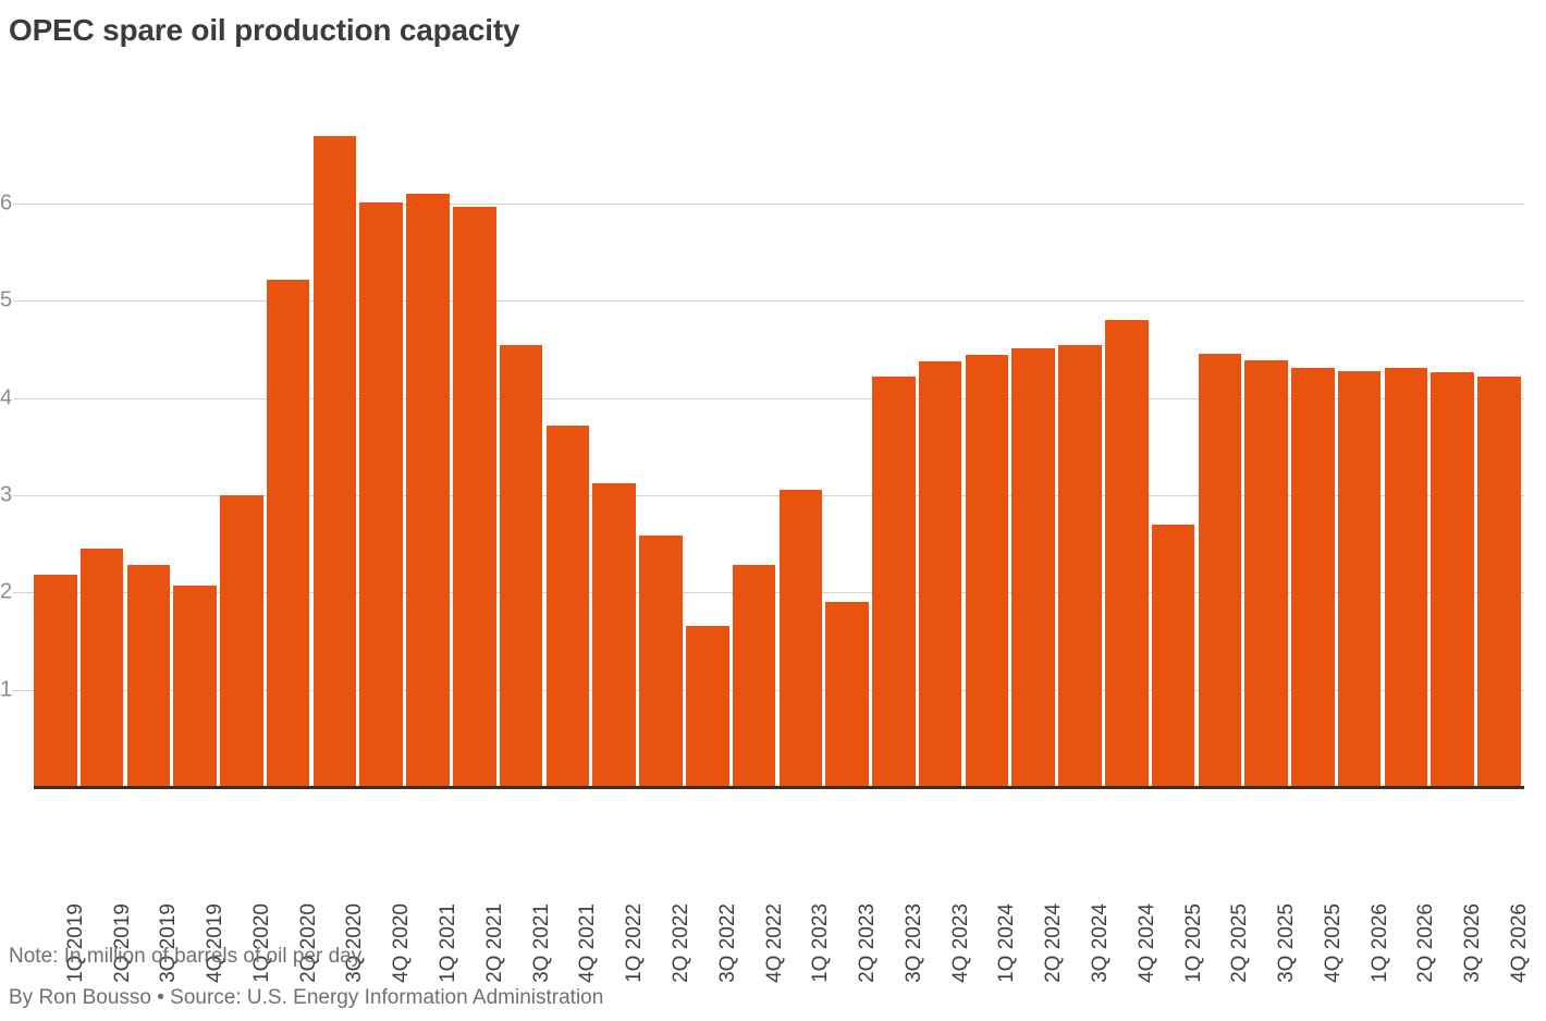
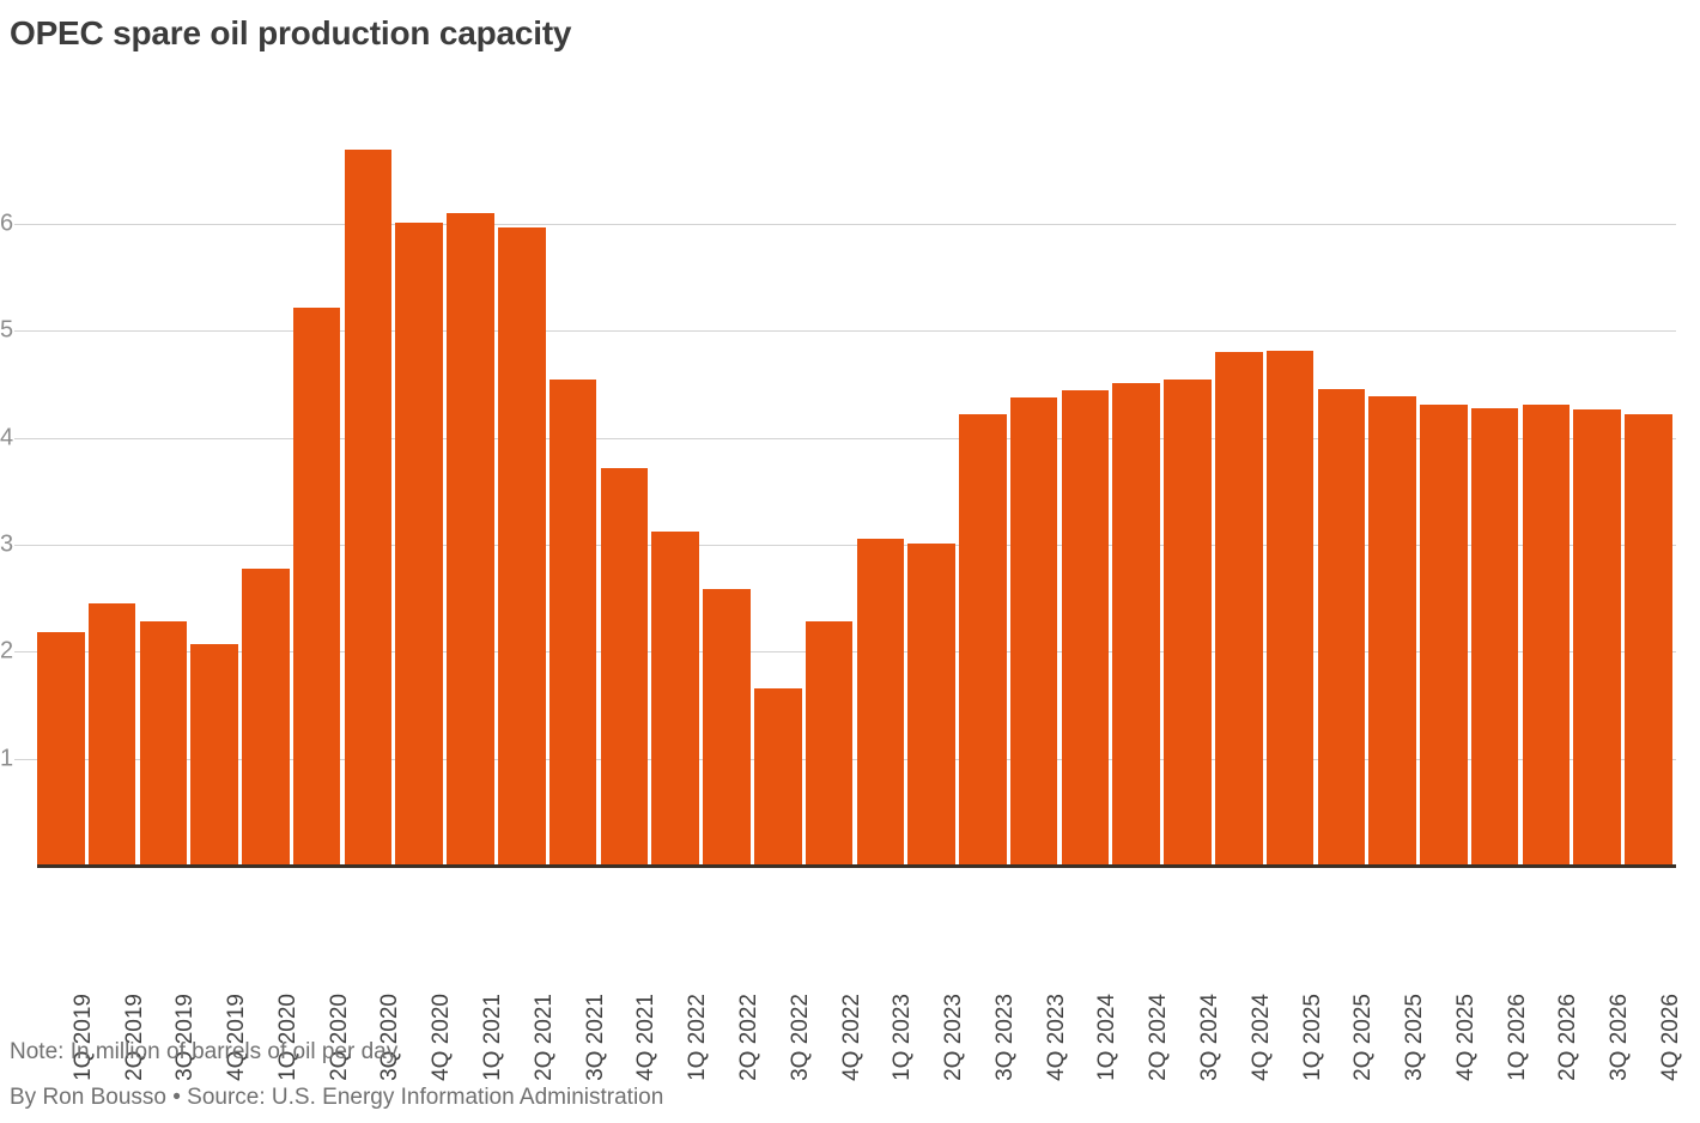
1Q 2020: 3.0 -> 2.8
2Q 2023: 1.9 -> 3.0
1Q 2025: 2.7 -> 4.8
